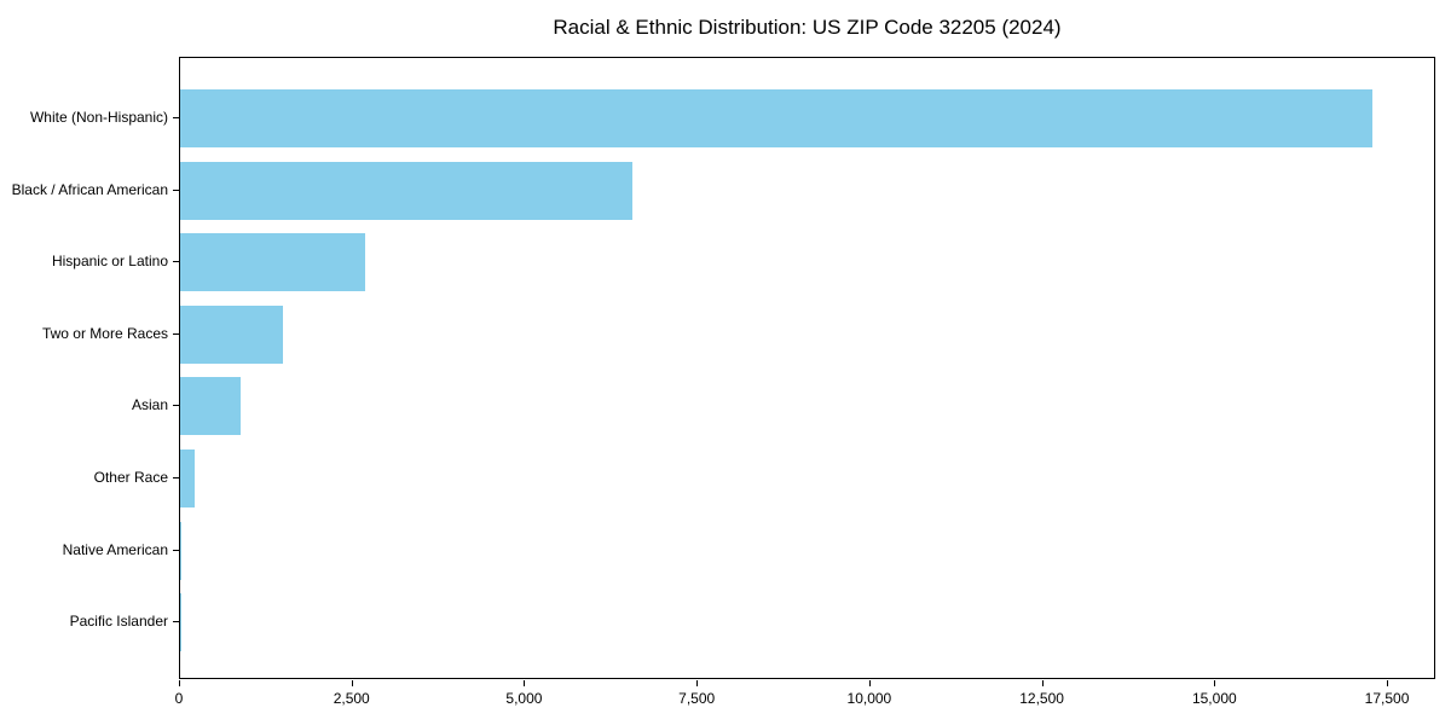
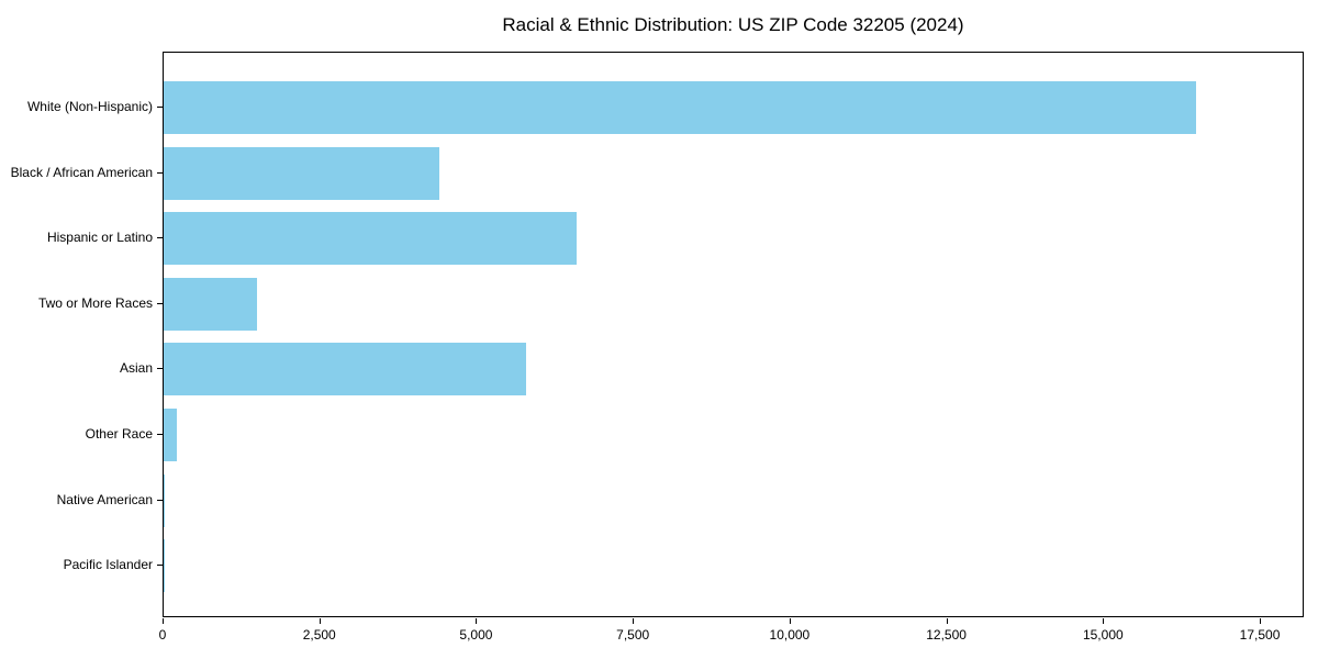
White (Non-Hispanic): 17300 -> 16500
Black / African American: 6600 -> 4400
Hispanic or Latino: 2700 -> 6600
Asian: 900 -> 5800
